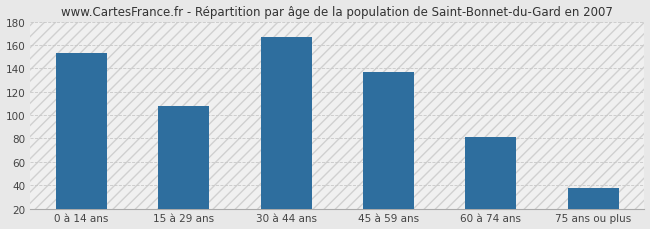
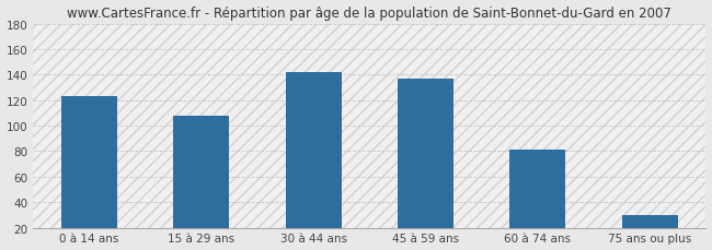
0 à 14 ans: 153 -> 123
30 à 44 ans: 167 -> 142
75 ans ou plus: 38 -> 30
